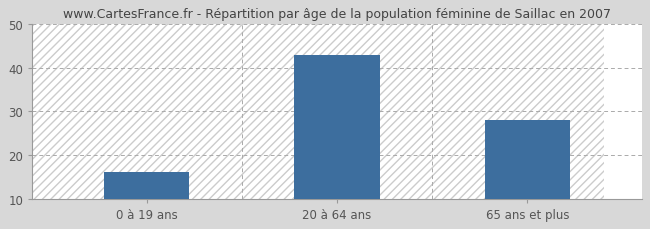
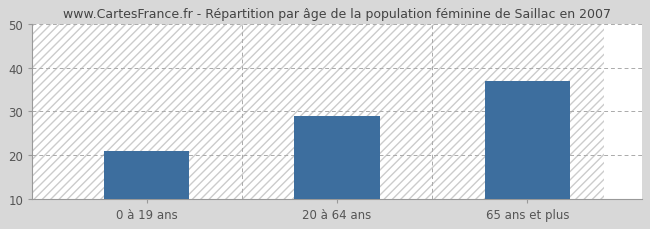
0 à 19 ans: 16 -> 21
20 à 64 ans: 43 -> 29
65 ans et plus: 28 -> 37
